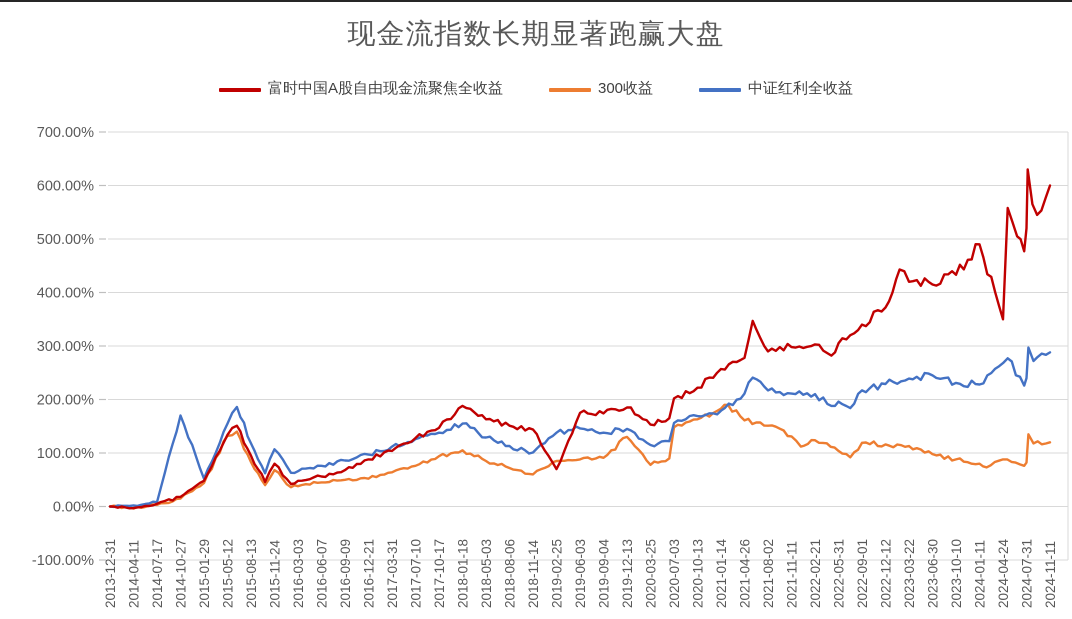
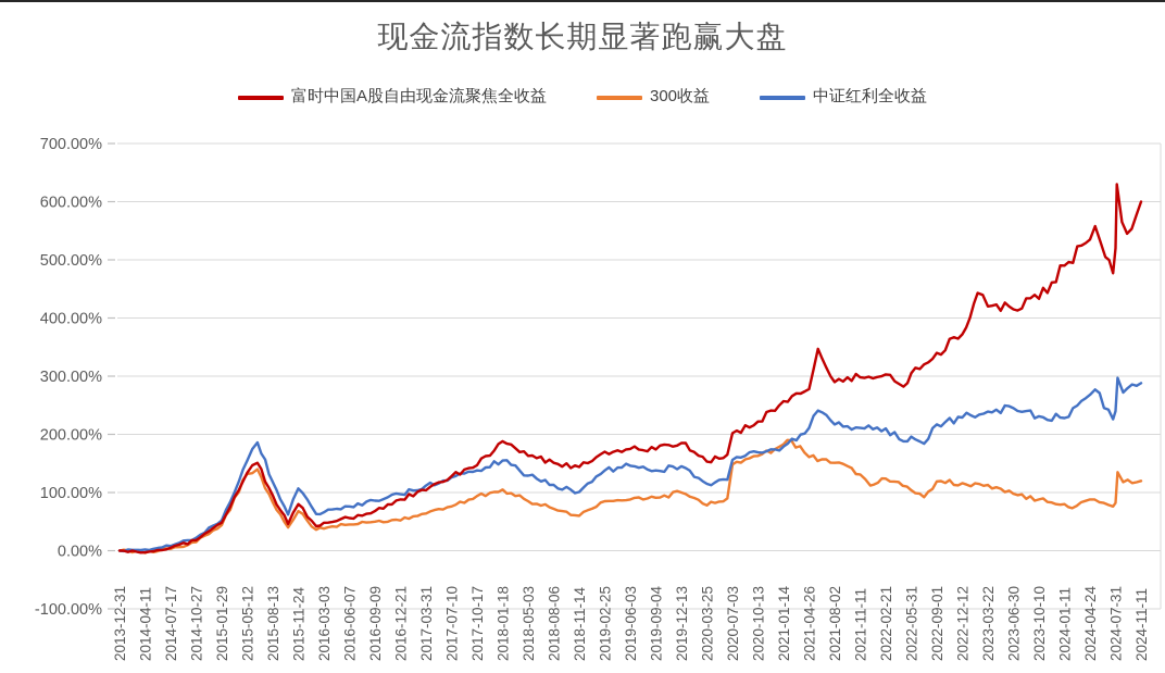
中证红利全收益/2014-10-27: 170% -> 20%
富时中国A股自由现金流聚焦全收益/2019-02-25: 70% -> 170%
300收益/2019-12-13: 130% -> 100%
富时中国A股自由现金流聚焦全收益/2024-04-24: 350% -> 540%
